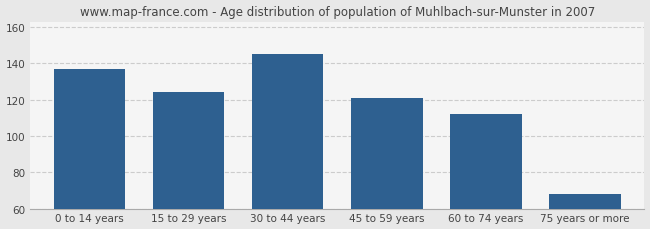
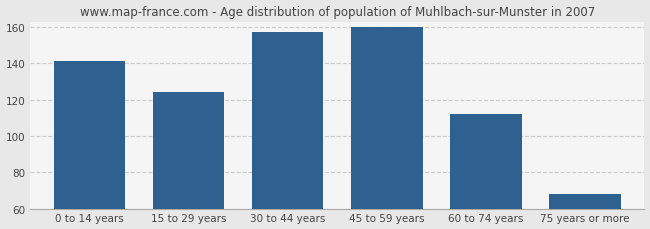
0 to 14 years: 137 -> 141
30 to 44 years: 145 -> 157
45 to 59 years: 121 -> 160
